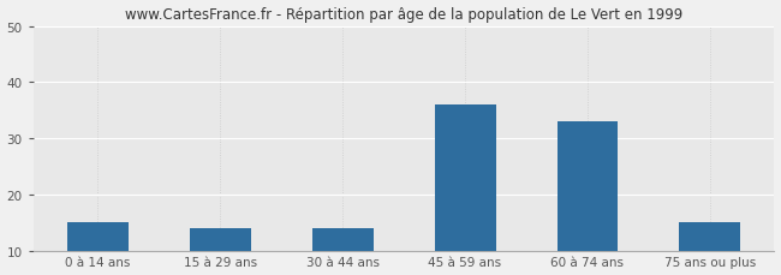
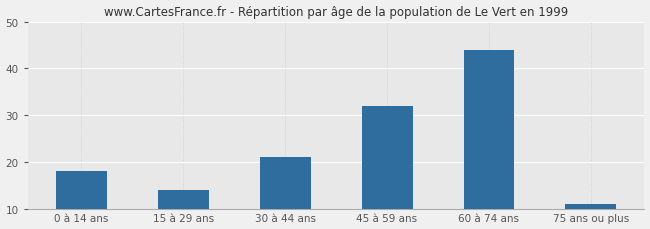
0 à 14 ans: 15 -> 18
30 à 44 ans: 14 -> 21
45 à 59 ans: 36 -> 32
60 à 74 ans: 33 -> 44
75 ans ou plus: 15 -> 11
